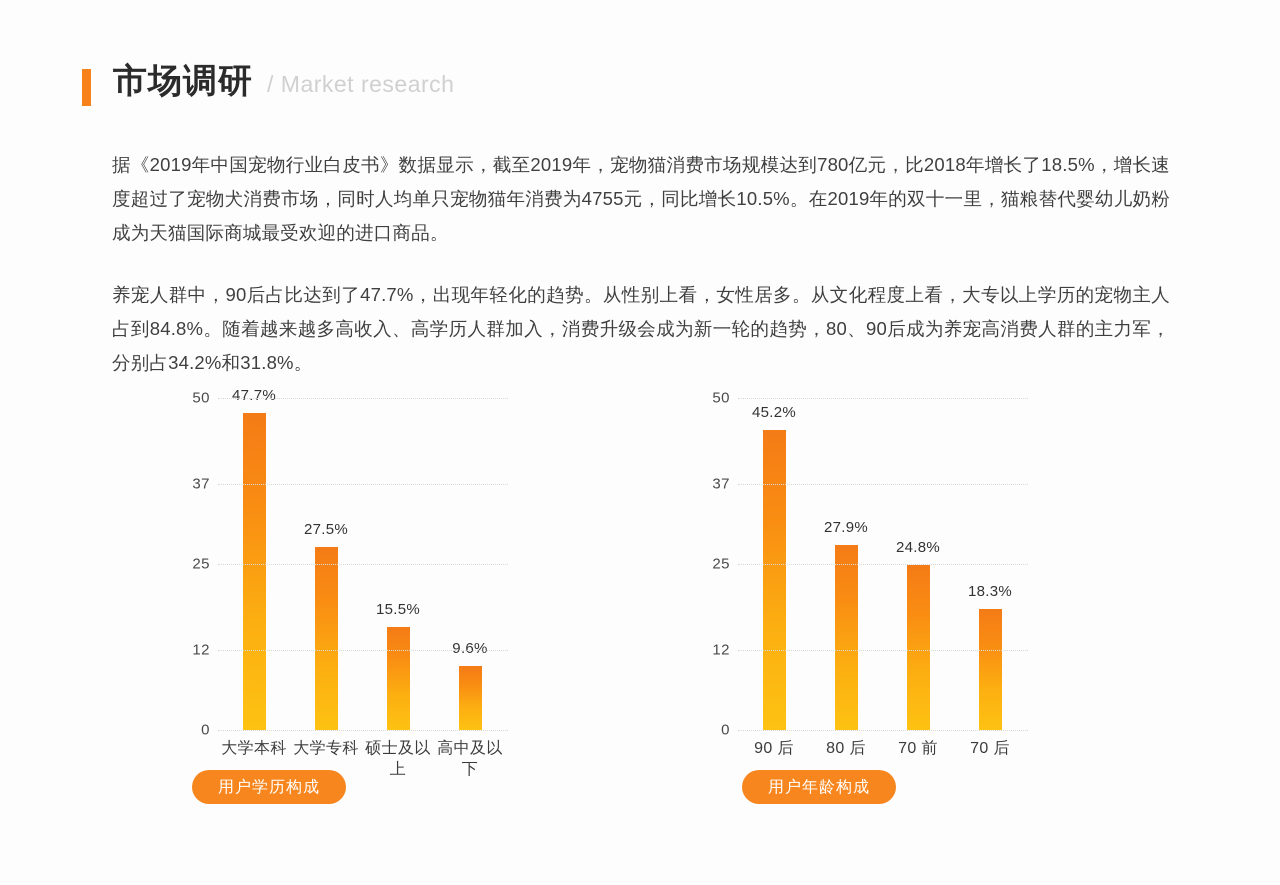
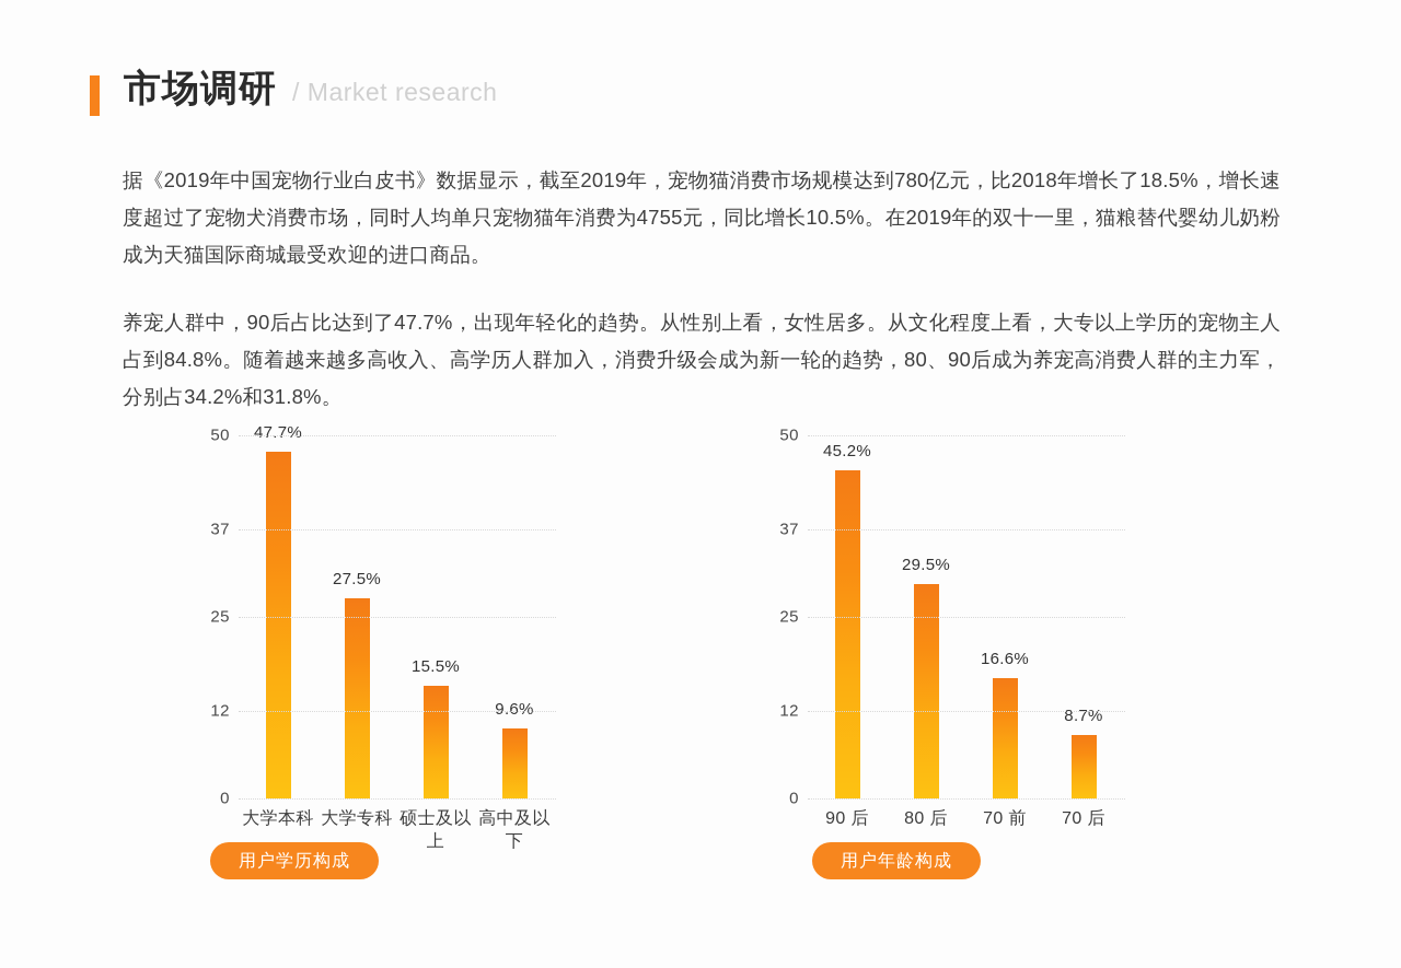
用户年龄构成/80 后: 27.9% -> 29.5%
用户年龄构成/70 前: 24.8% -> 16.6%
用户年龄构成/70 后: 18.3% -> 8.7%
